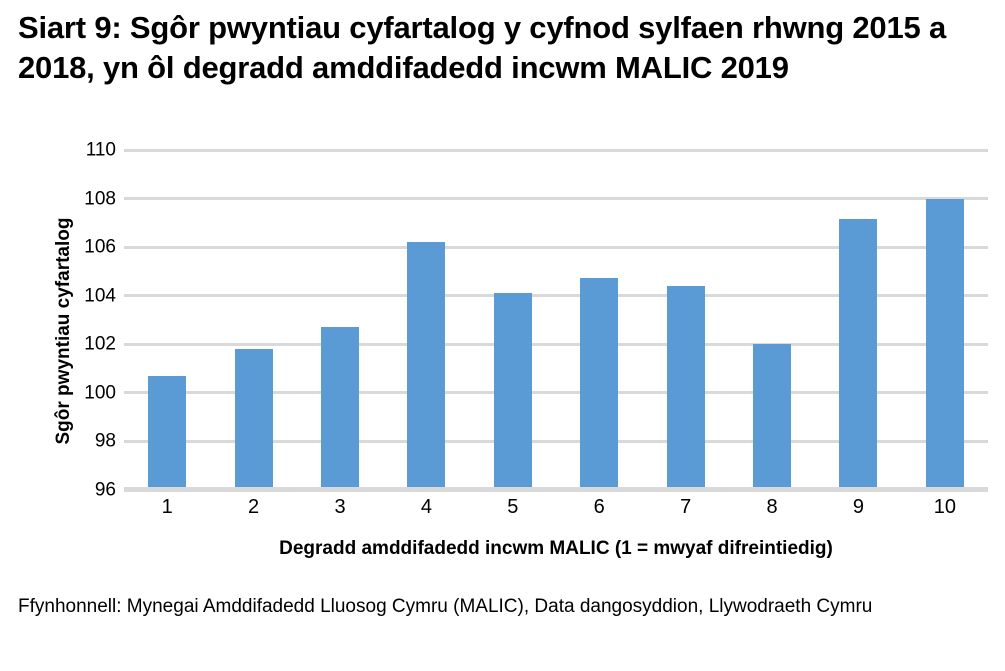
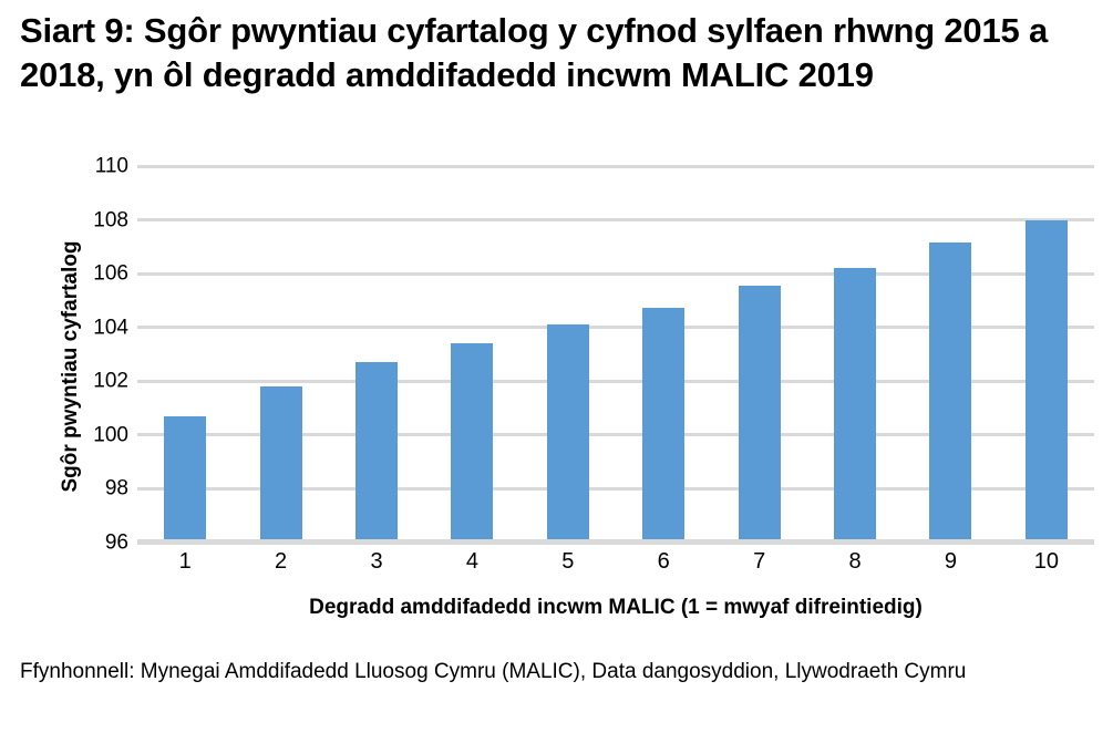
4: 106.2 -> 103.4
7: 104.4 -> 105.5
8: 102.0 -> 106.2
